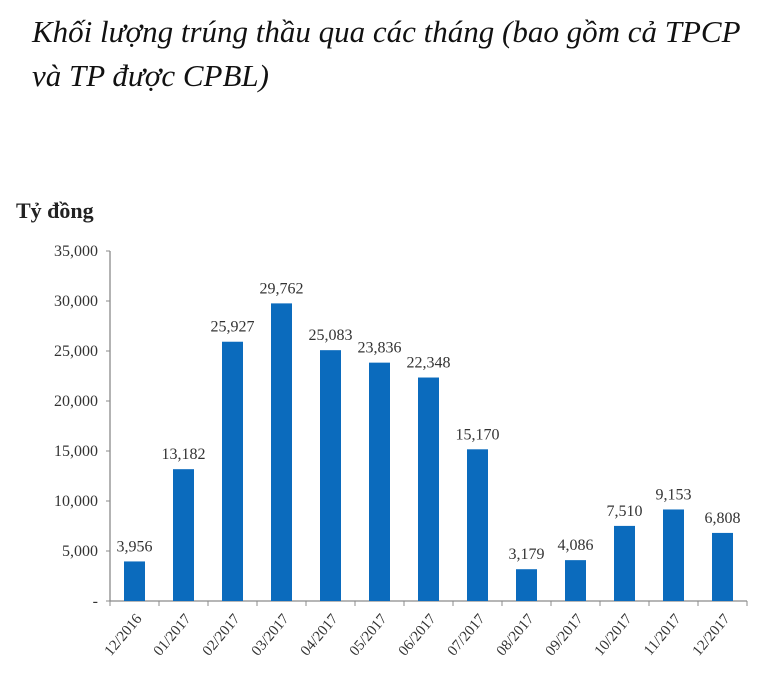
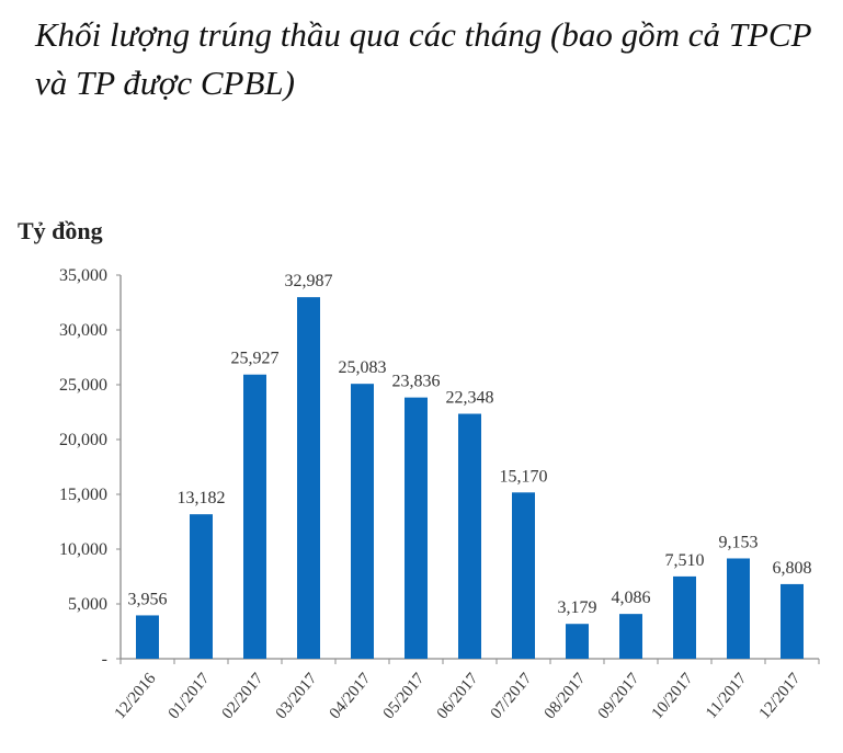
03/2017: 29,762 -> 32,987
